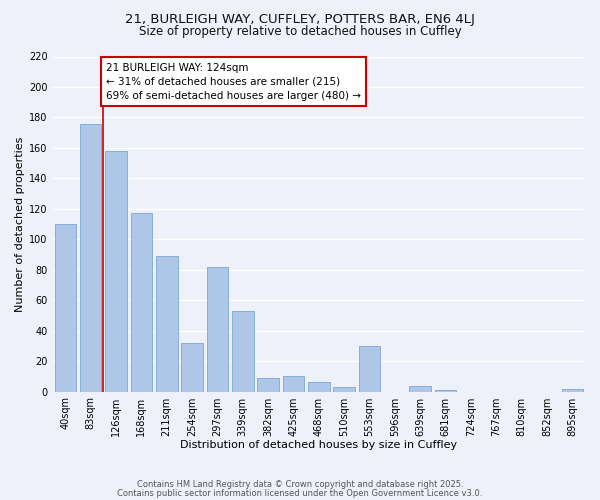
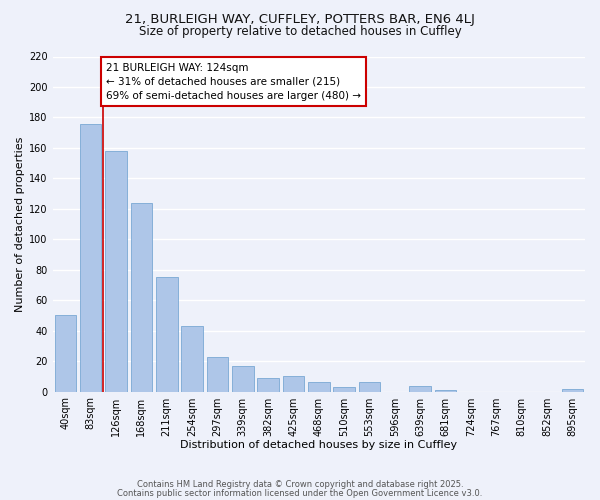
40sqm: 110 -> 50
168sqm: 117 -> 124
211sqm: 89 -> 75
254sqm: 32 -> 43
297sqm: 82 -> 23
339sqm: 53 -> 17
553sqm: 30 -> 6
